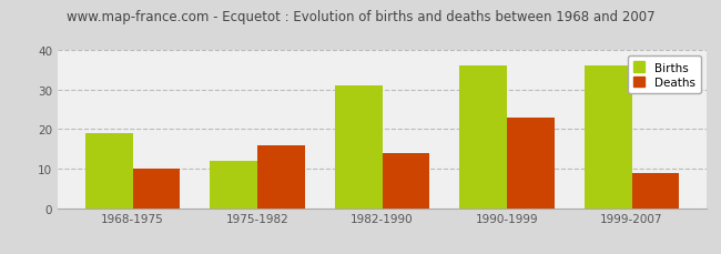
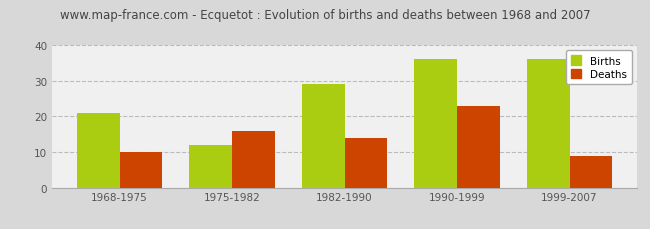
Births/1968-1975: 19 -> 21
Births/1982-1990: 31 -> 29
